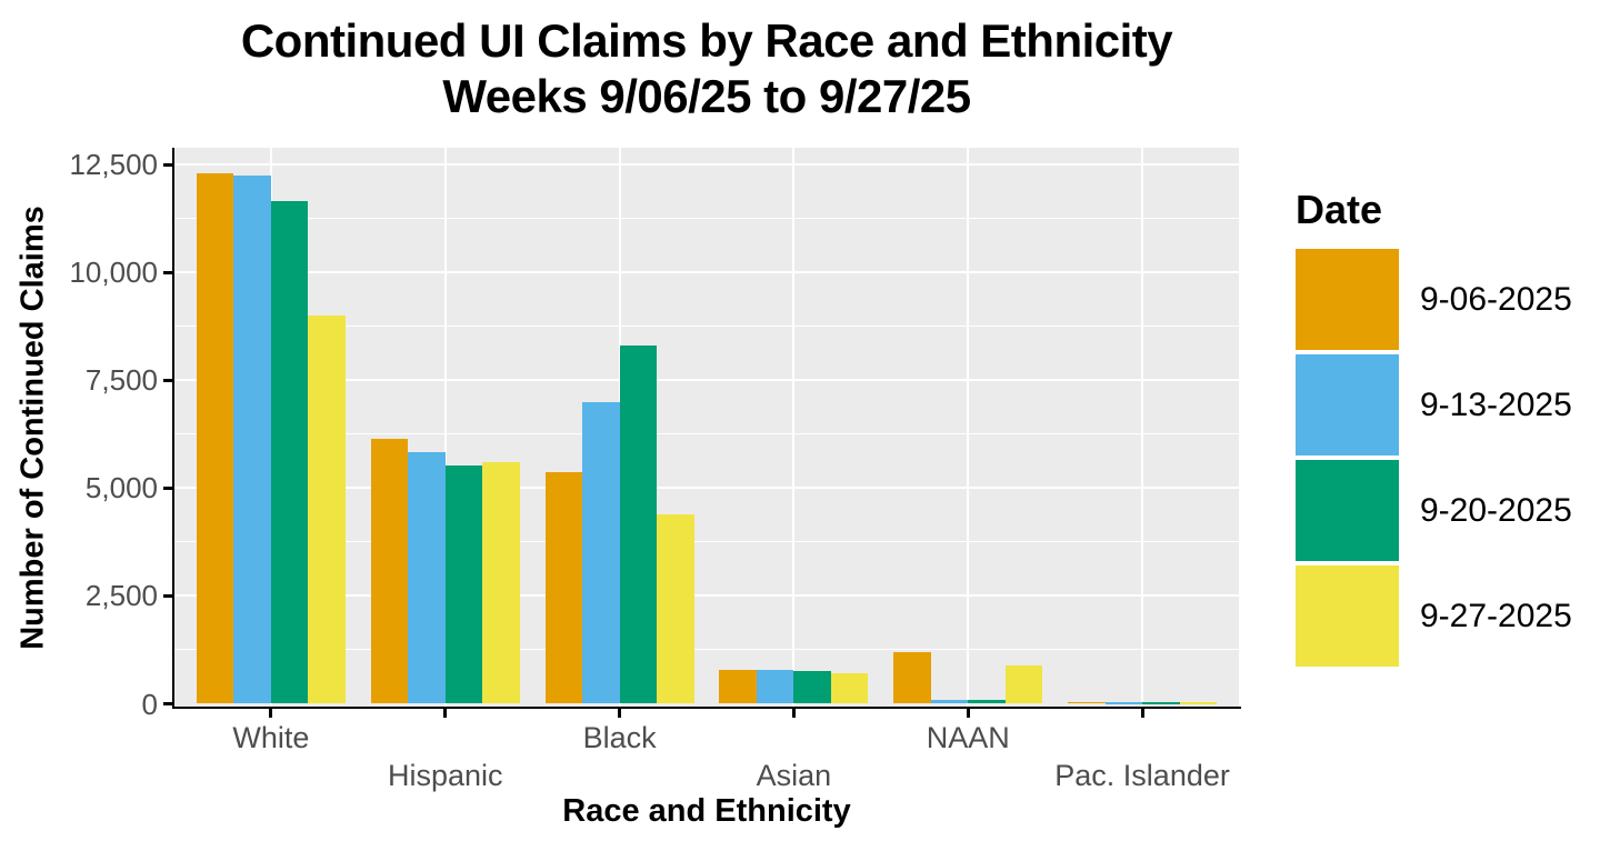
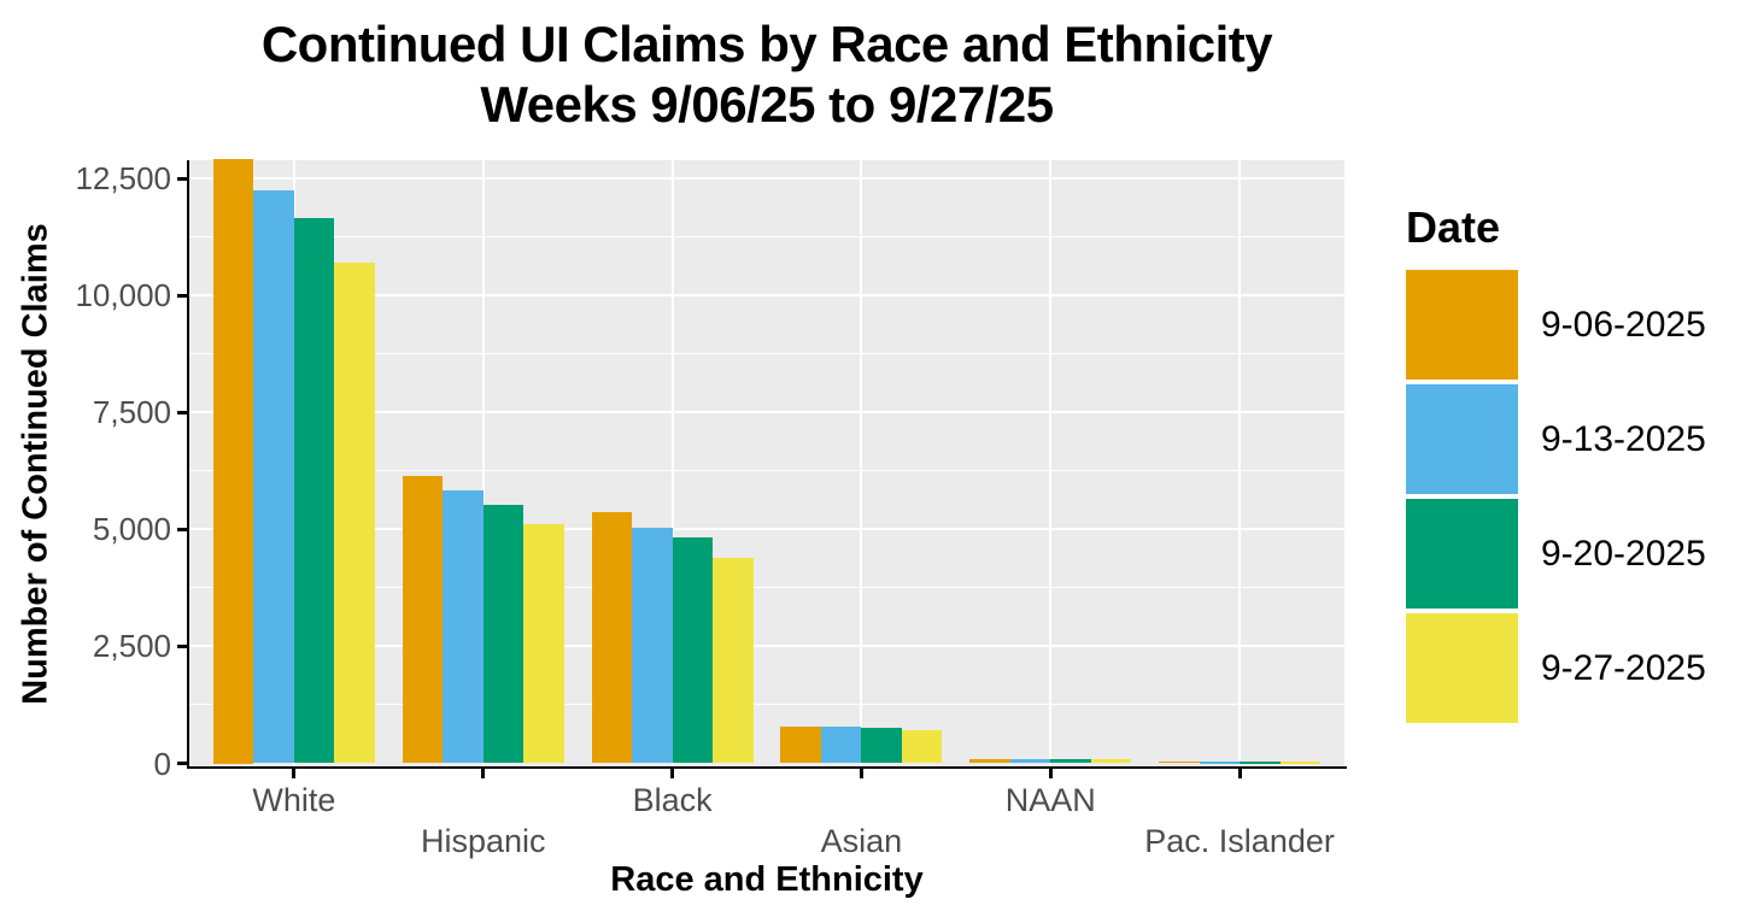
9-06-2025/White: 12300 -> 12900
9-27-2025/White: 9000 -> 10700
9-27-2025/Hispanic: 5600 -> 5100
9-13-2025/Black: 7000 -> 5000
9-20-2025/Black: 8300 -> 4800
9-06-2025/NAAN: 1200 -> 100
9-27-2025/NAAN: 900 -> 100
